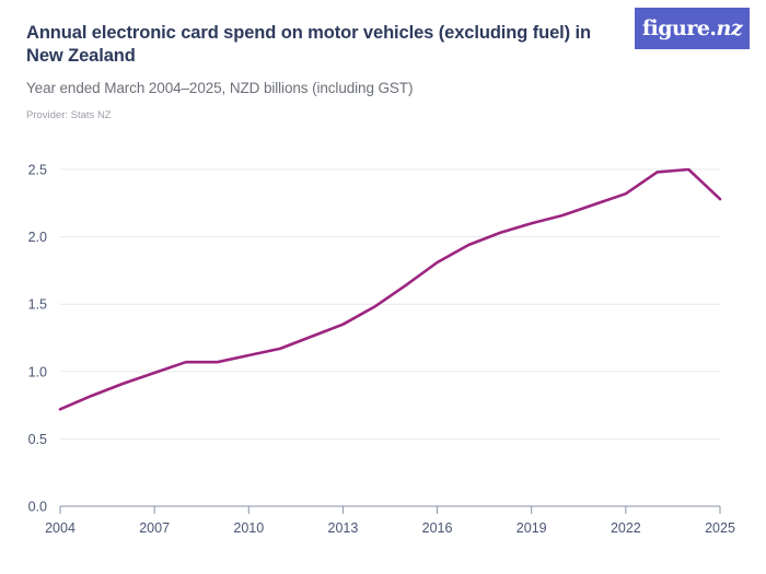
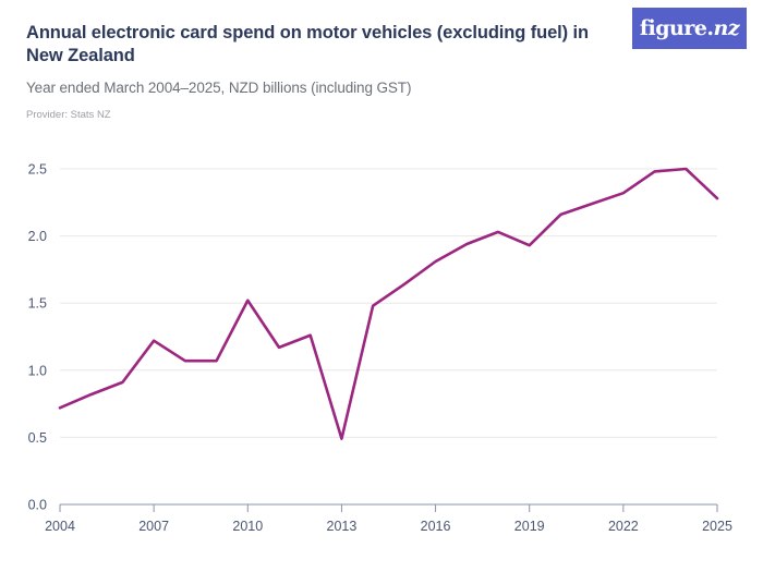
2007: 0.99 -> 1.22
2010: 1.12 -> 1.52
2013: 1.35 -> 0.49
2019: 2.10 -> 1.93
